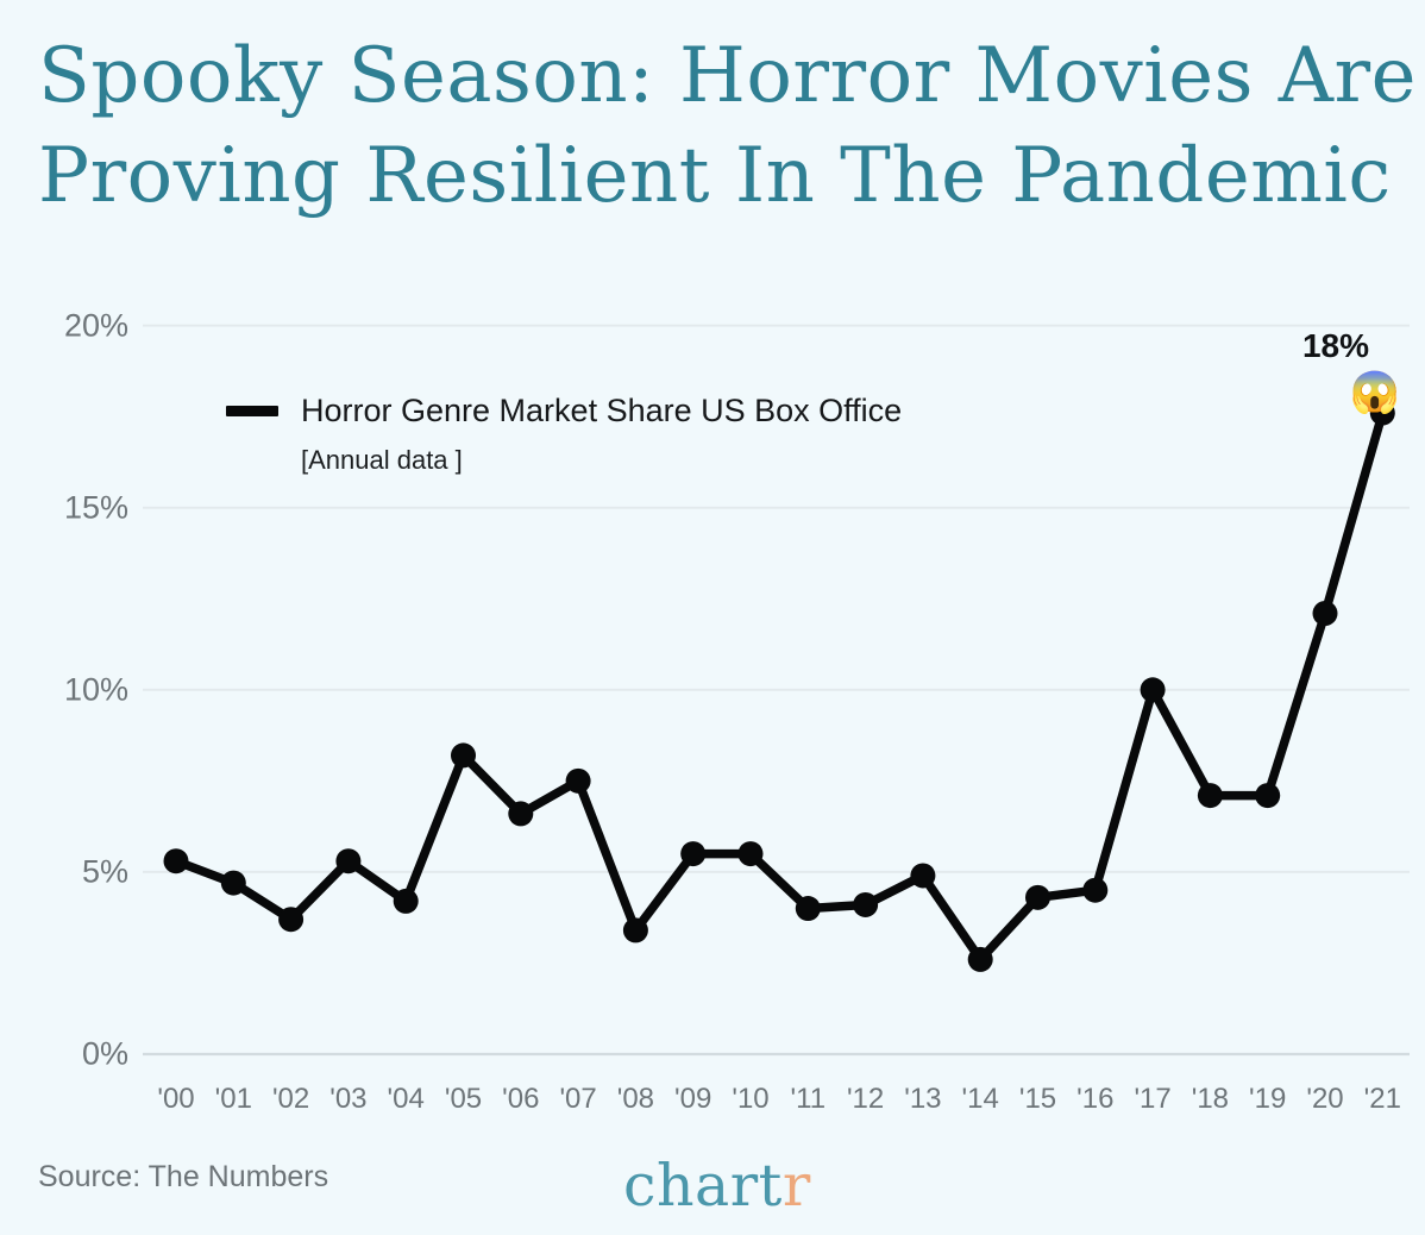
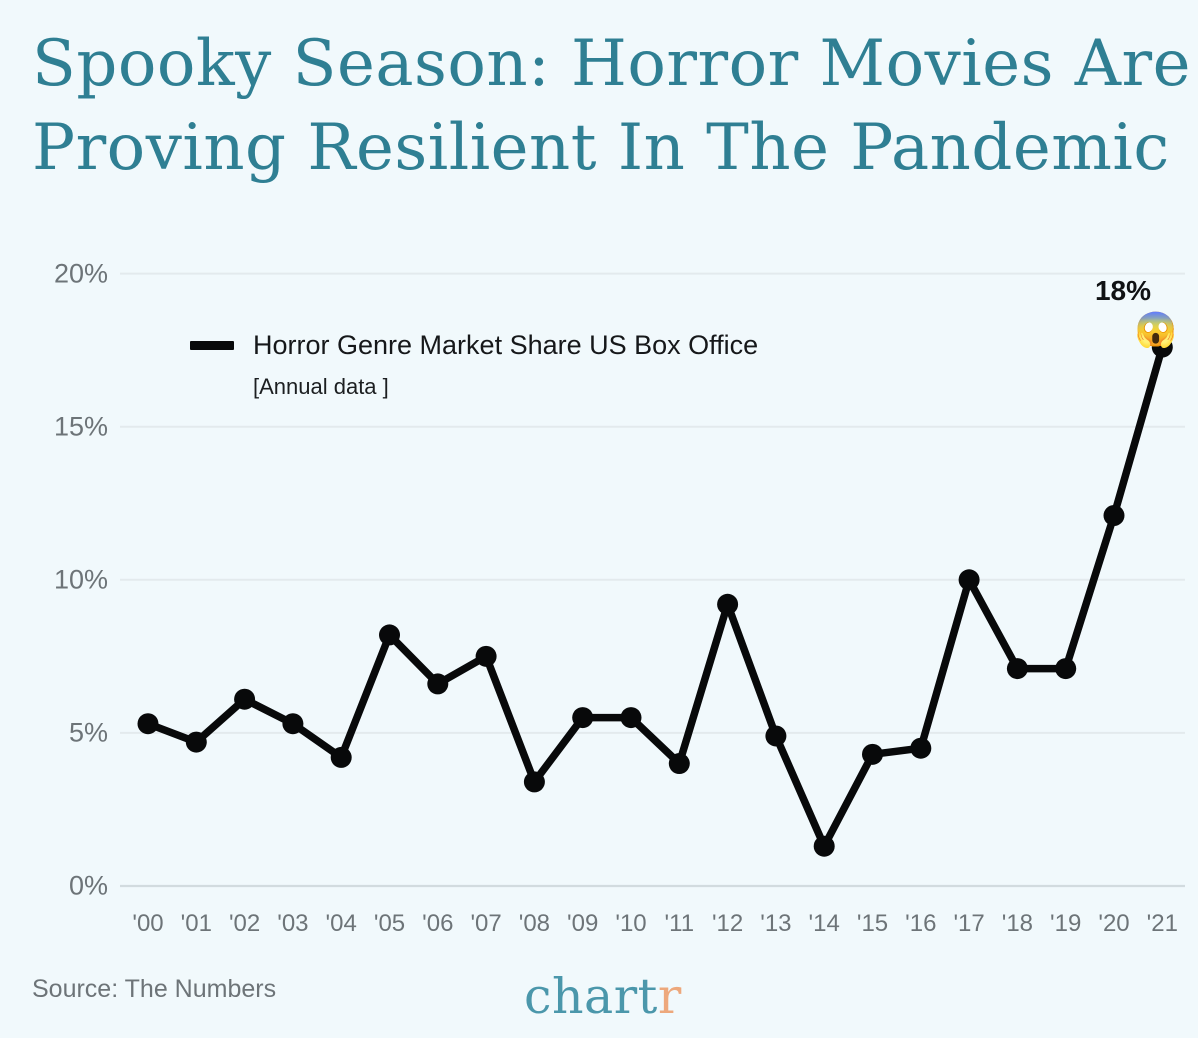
'02: 3.7% -> 6.1%
'12: 4.1% -> 9.2%
'14: 2.6% -> 1.3%
